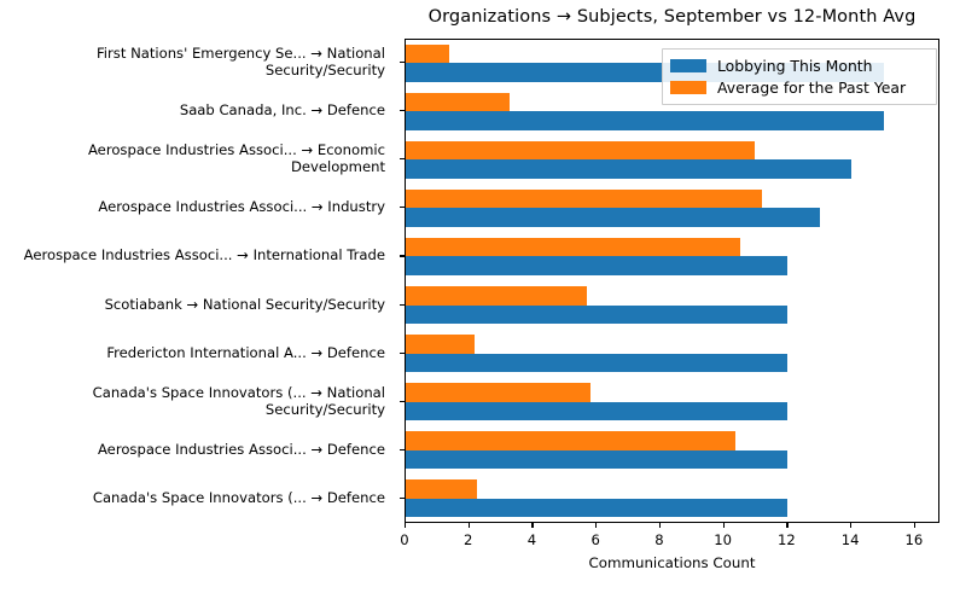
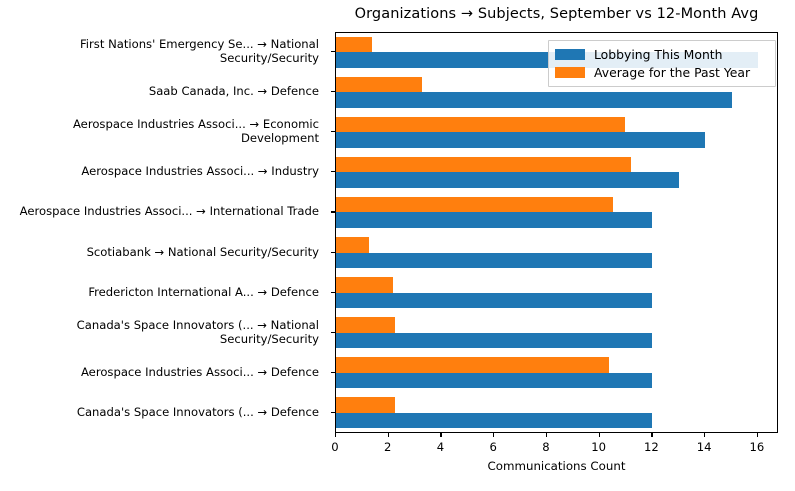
Lobbying This Month/First Nations' Emergency Se... → National Security/Security: 15 -> 16
Average for the Past Year/Scotiabank → National Security/Security: 5.7 -> 1.2
Average for the Past Year/Canada's Space Innovators (... → National Security/Security: 5.8 -> 2.2
